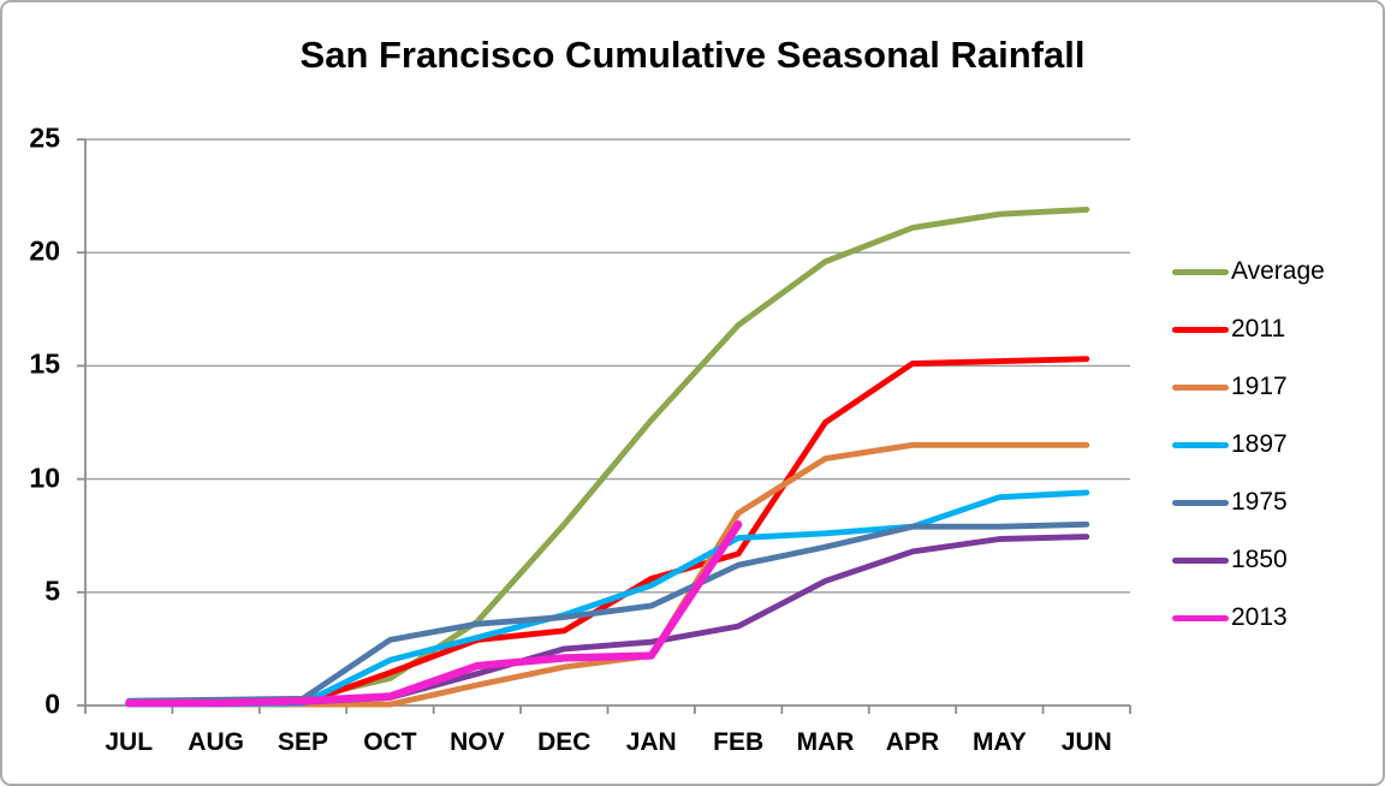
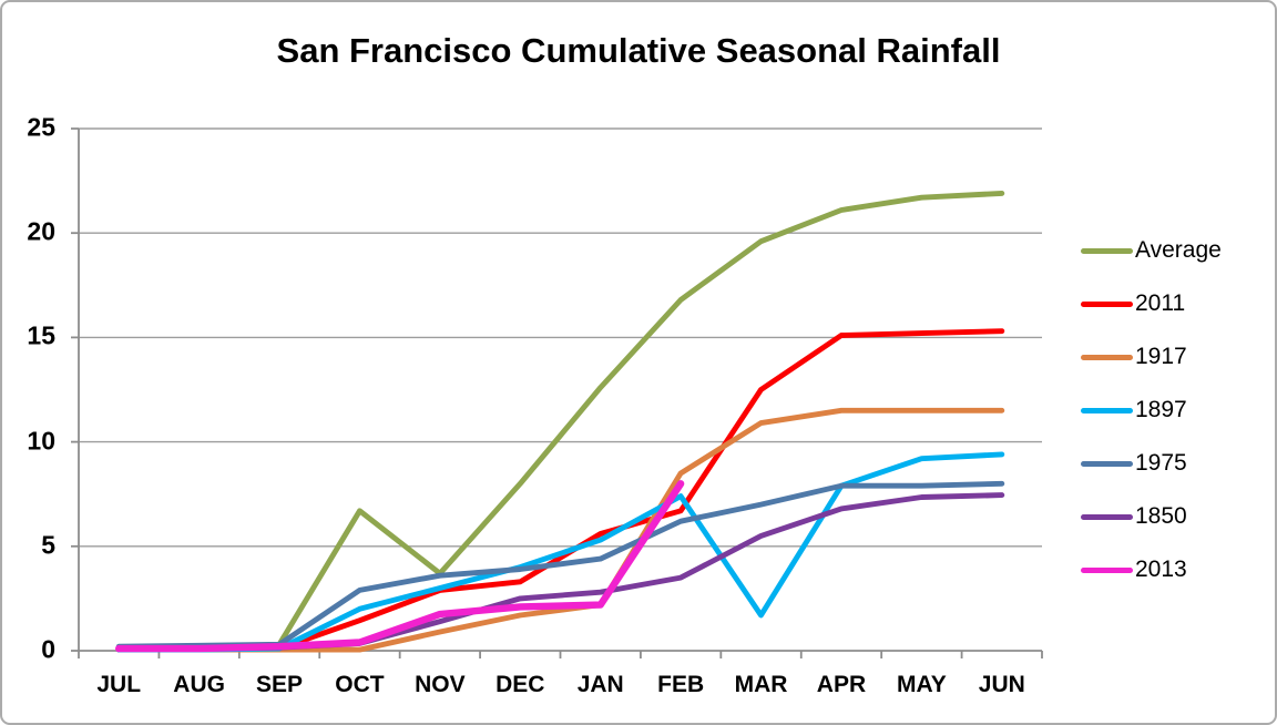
Average/OCT: 1.2 -> 6.7
1897/MAR: 7.6 -> 1.7
